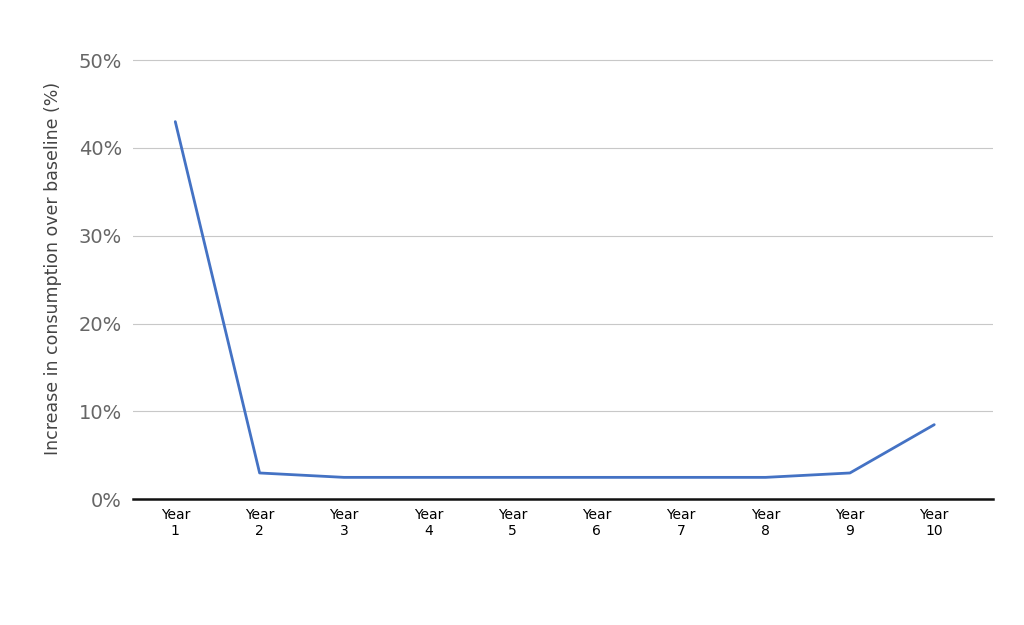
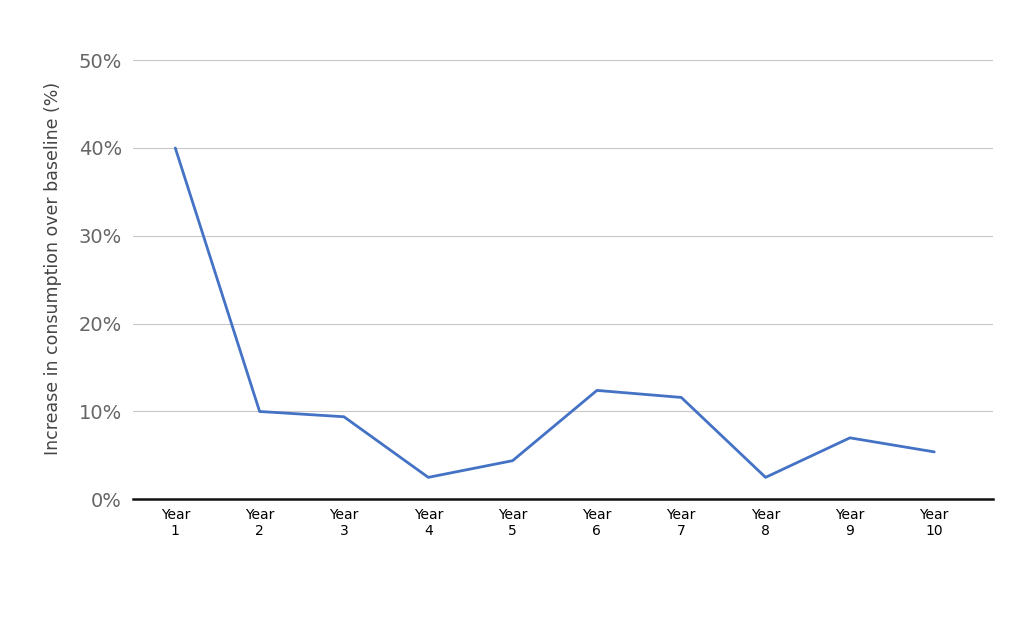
Year 1: 43.0% -> 40.0%
Year 2: 3.0% -> 10.0%
Year 3: 2.5% -> 9.4%
Year 5: 2.5% -> 4.4%
Year 6: 2.5% -> 12.4%
Year 7: 2.5% -> 11.6%
Year 9: 3.0% -> 7.0%
Year 10: 8.5% -> 5.4%
